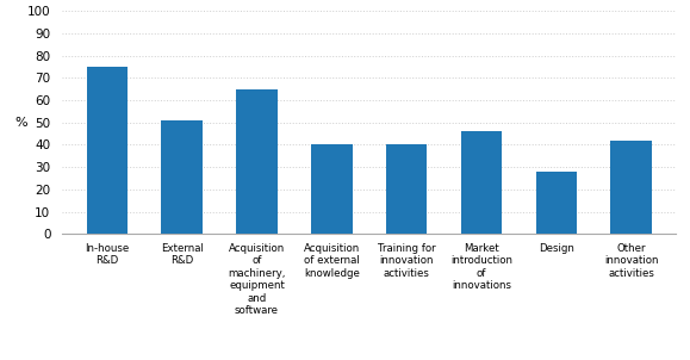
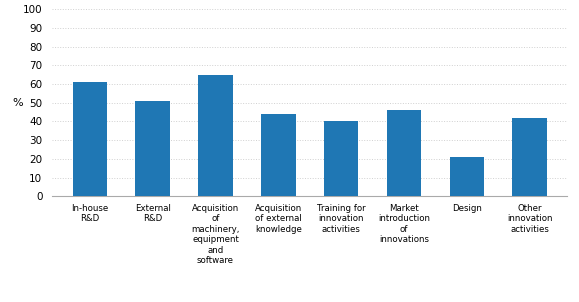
In-house R&D: 75 -> 61
Acquisition of external knowledge: 40 -> 44
Design: 28 -> 21
